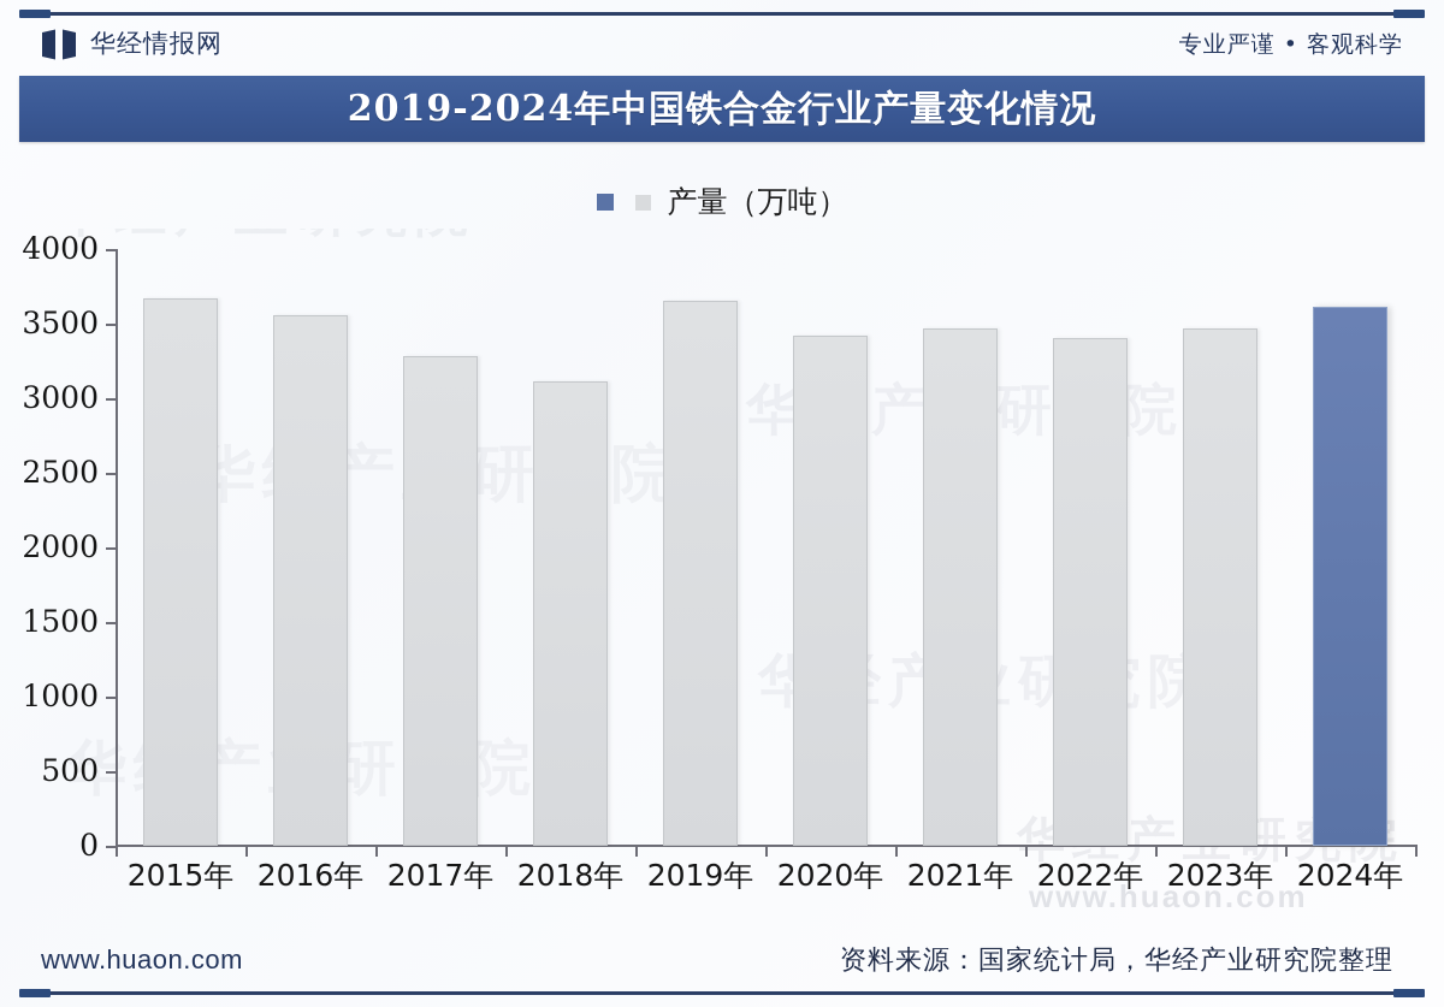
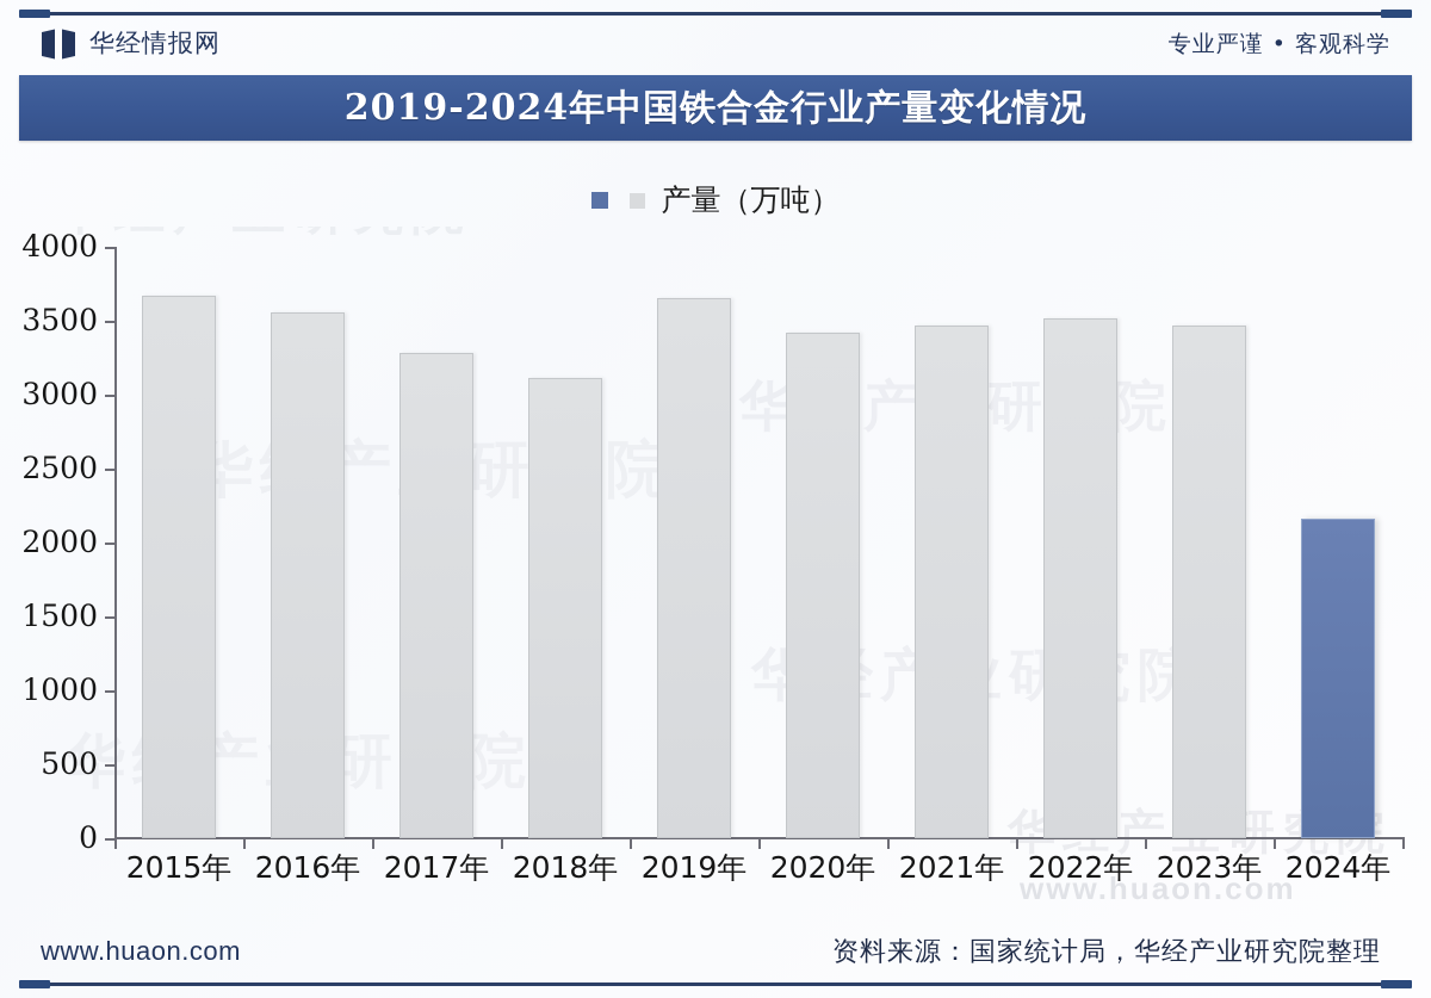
2022年: 3400 -> 3520
2024年: 3620 -> 2160
